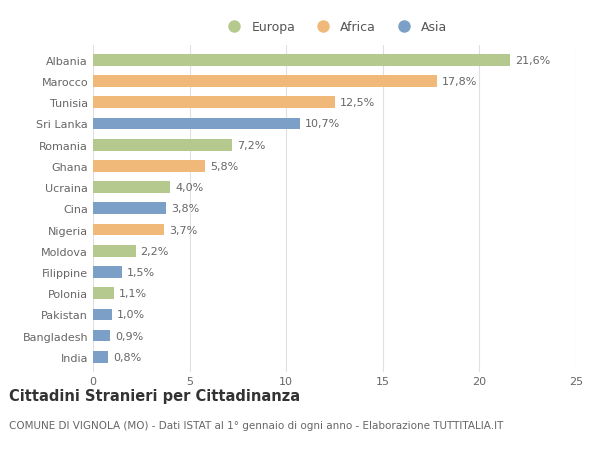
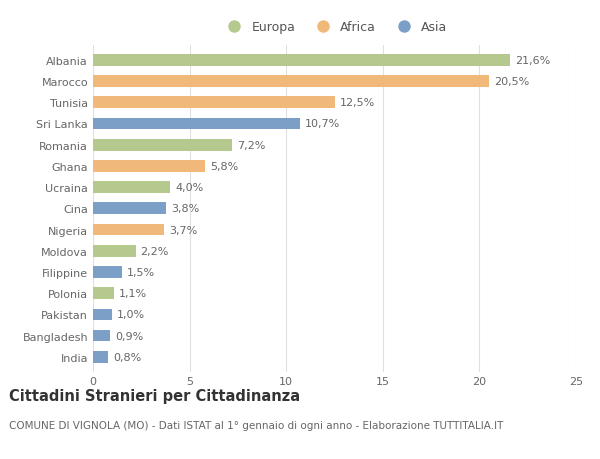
Marocco: 17,8% -> 20,5%
